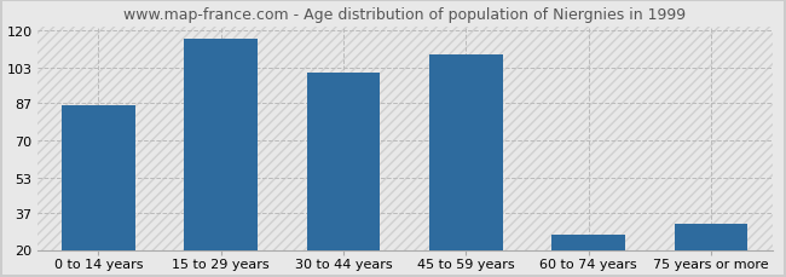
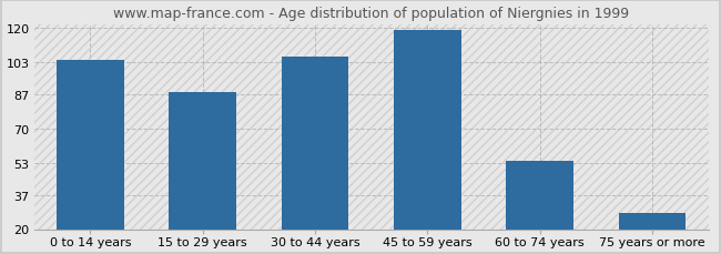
0 to 14 years: 86 -> 104
15 to 29 years: 116 -> 88
30 to 44 years: 101 -> 106
45 to 59 years: 109 -> 119
60 to 74 years: 27 -> 54
75 years or more: 32 -> 28
